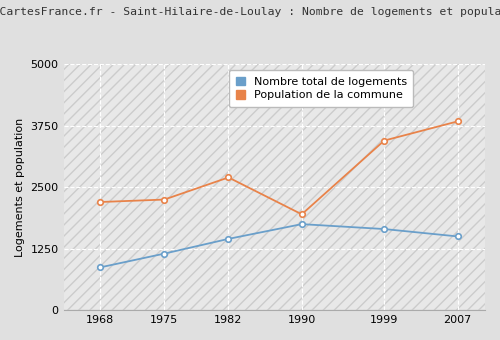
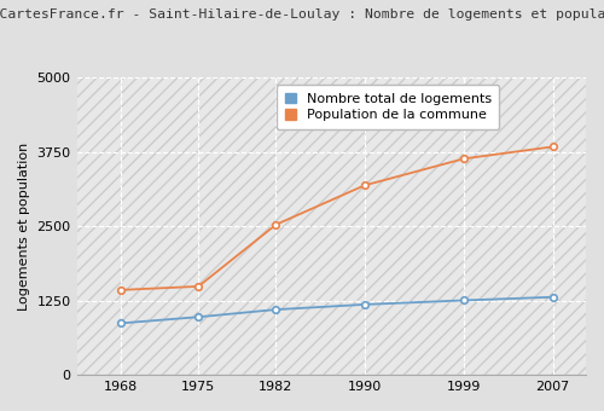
Population de la commune/1968: 2200 -> 1430
Nombre total de logements/1975: 1150 -> 980
Population de la commune/1975: 2250 -> 1490
Nombre total de logements/1982: 1450 -> 1100
Population de la commune/1982: 2700 -> 2530
Nombre total de logements/1990: 1750 -> 1180
Population de la commune/1990: 1950 -> 3190
Nombre total de logements/1999: 1650 -> 1260
Population de la commune/1999: 3450 -> 3640
Nombre total de logements/2007: 1500 -> 1310
